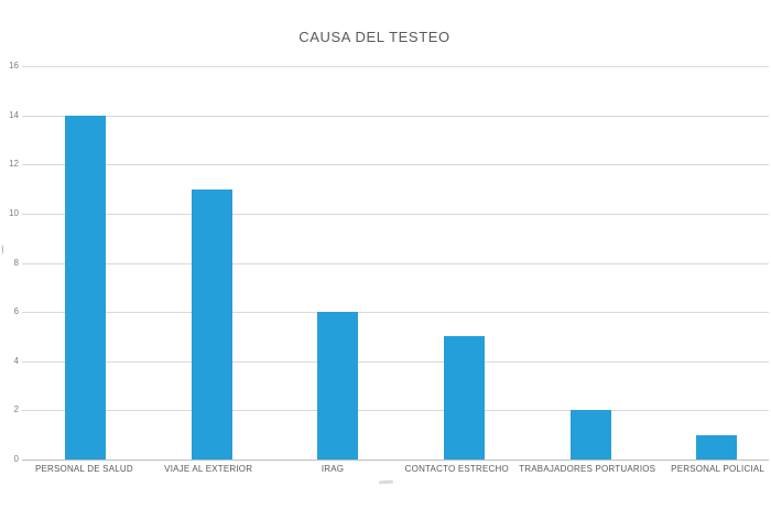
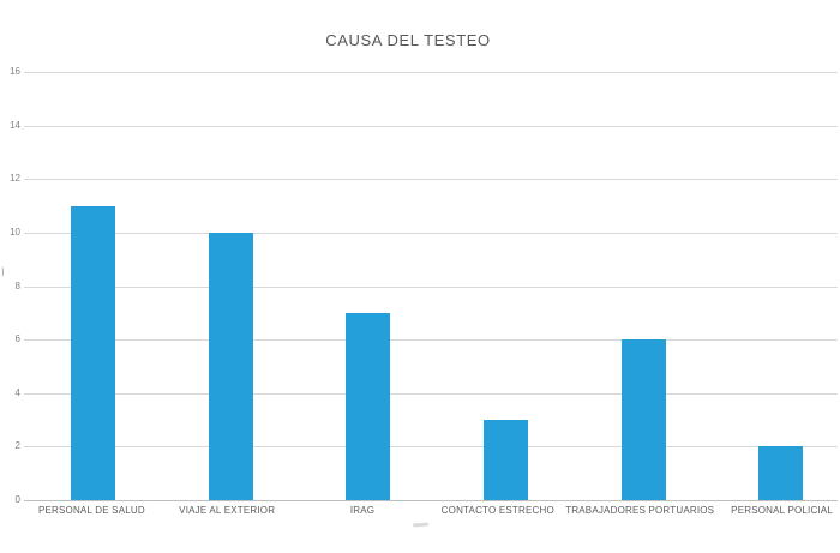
PERSONAL DE SALUD: 14 -> 11
VIAJE AL EXTERIOR: 11 -> 10
IRAG: 6 -> 7
CONTACTO ESTRECHO: 5 -> 3
TRABAJADORES PORTUARIOS: 2 -> 6
PERSONAL POLICIAL: 1 -> 2
